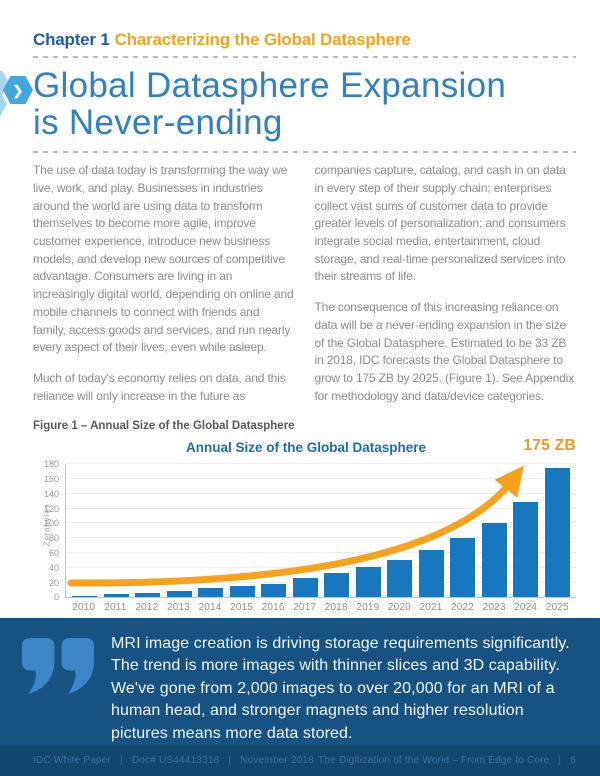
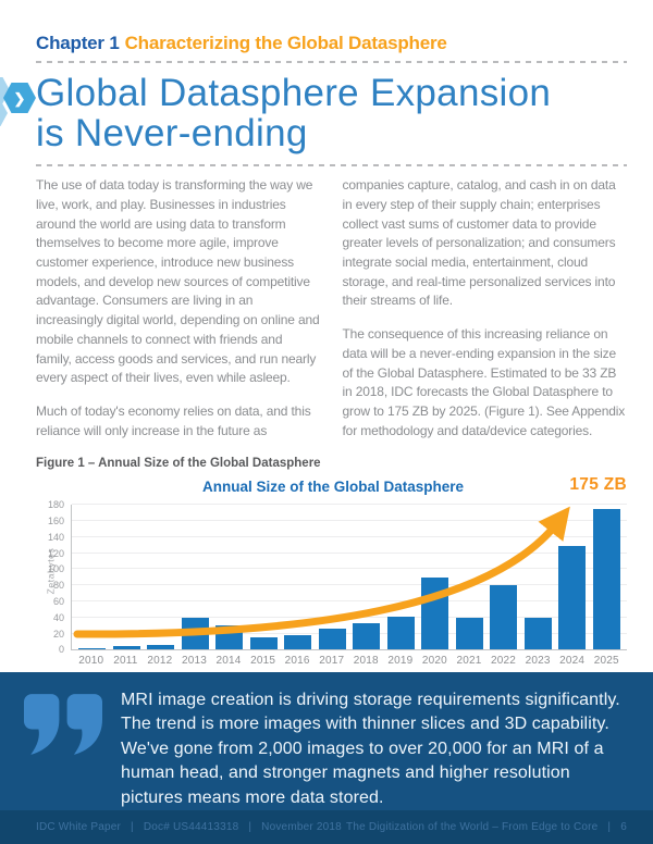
2013: 10 -> 40
2014: 10 -> 30
2020: 50 -> 90
2021: 60 -> 40
2023: 100 -> 40
